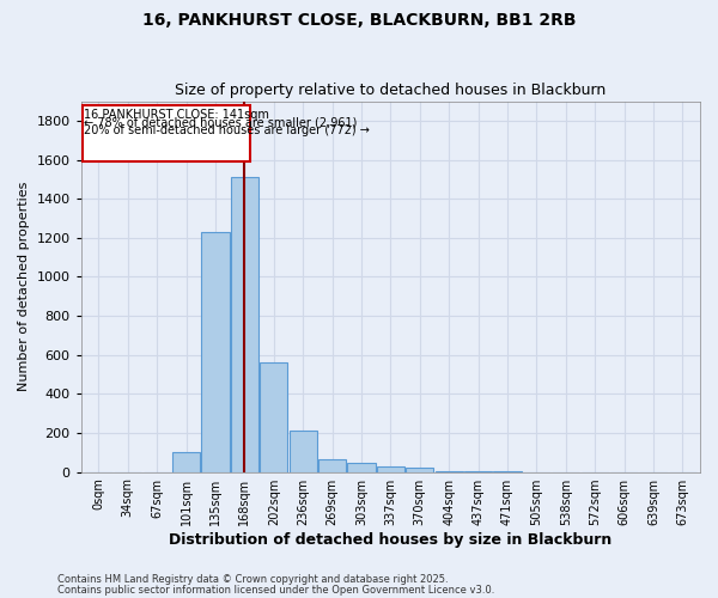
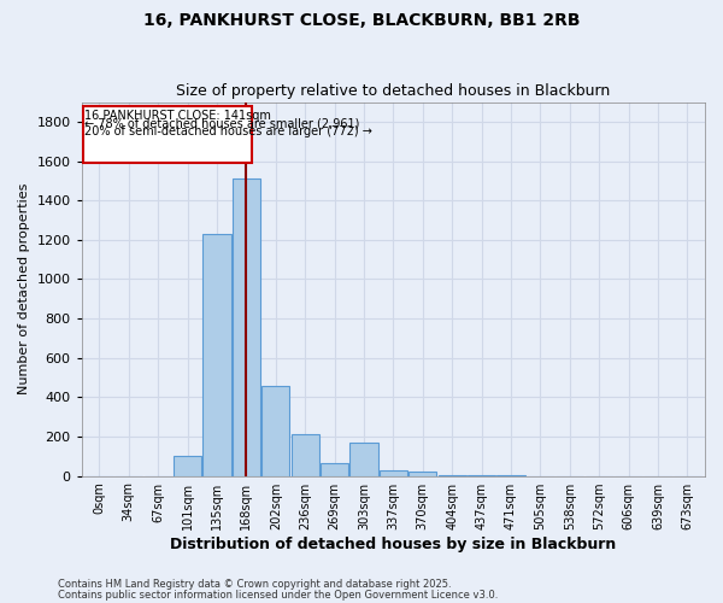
202sqm: 560 -> 460
303sqm: 40 -> 170
